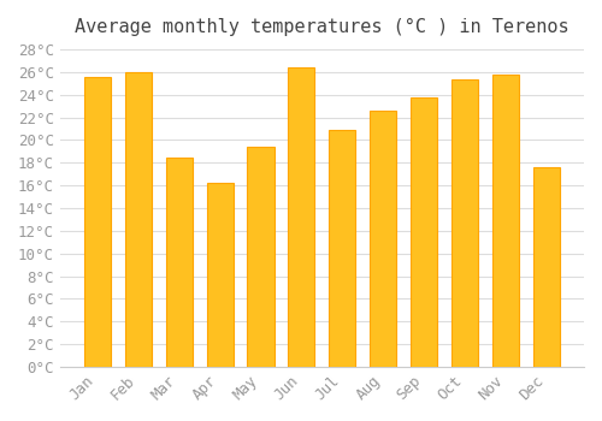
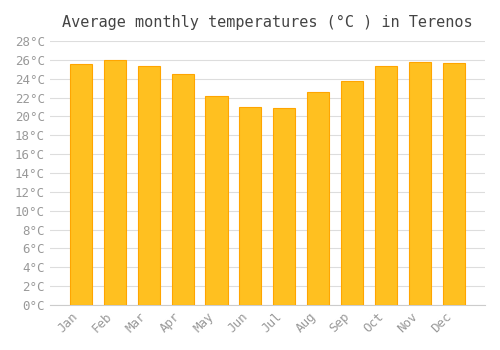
Mar: 18.4°C -> 25.3°C
Apr: 16.2°C -> 24.5°C
May: 19.4°C -> 22.2°C
Jun: 26.4°C -> 21.0°C
Dec: 17.6°C -> 25.7°C
